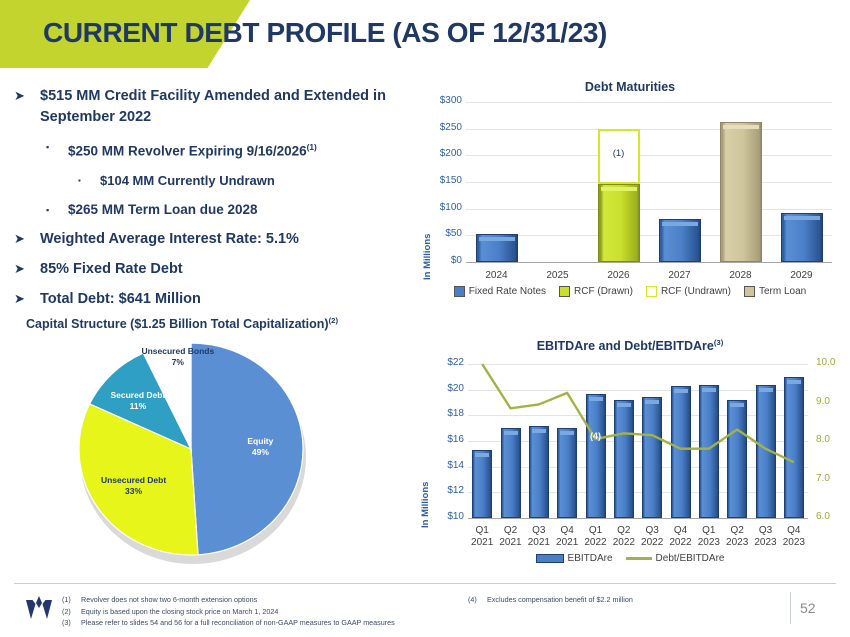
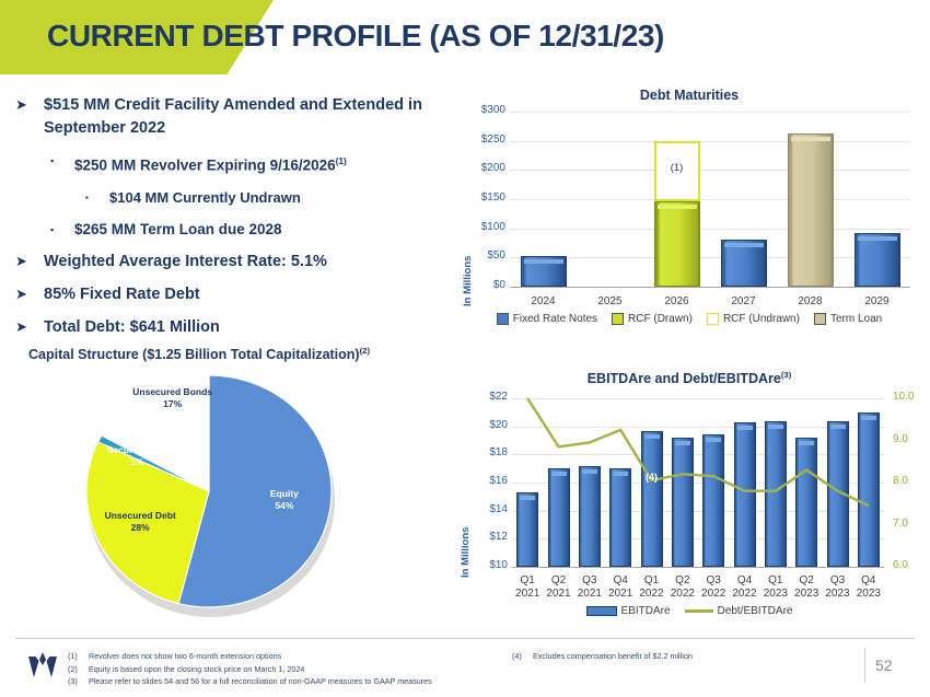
Capital Structure ($1.25 Billion Total Capitalization)/Equity: 49% -> 54%
Capital Structure ($1.25 Billion Total Capitalization)/Unsecured Debt: 33% -> 28%
Capital Structure ($1.25 Billion Total Capitalization)/Secured Debt: 11% -> 1%
Capital Structure ($1.25 Billion Total Capitalization)/Unsecured Bonds: 7% -> 17%
